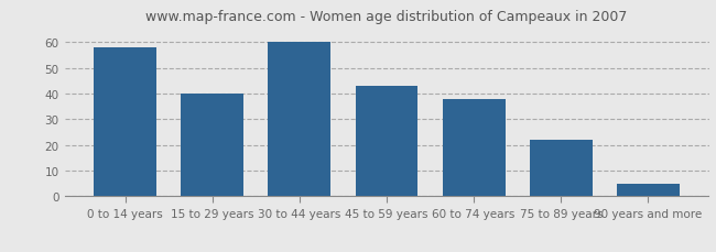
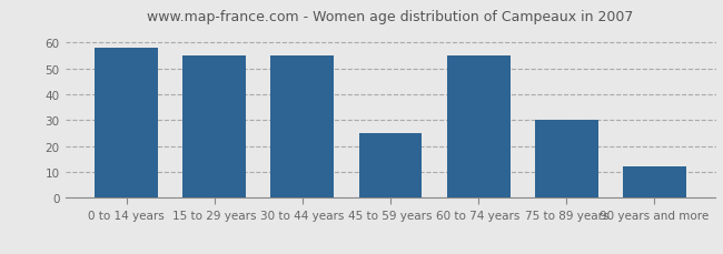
15 to 29 years: 40 -> 55
30 to 44 years: 60 -> 55
45 to 59 years: 43 -> 25
60 to 74 years: 38 -> 55
75 to 89 years: 22 -> 30
90 years and more: 5 -> 12
